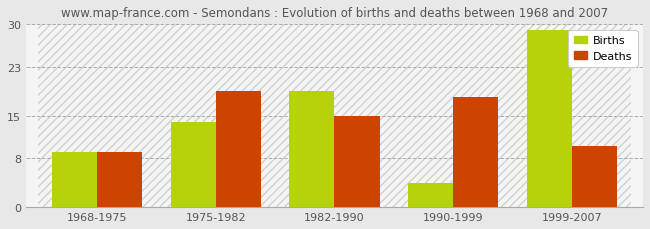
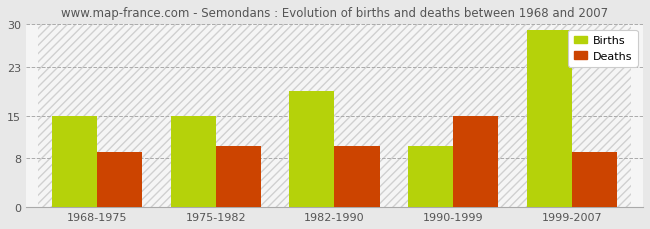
Births/1968-1975: 9 -> 15
Births/1975-1982: 14 -> 15
Deaths/1975-1982: 19 -> 10
Deaths/1982-1990: 15 -> 10
Births/1990-1999: 4 -> 10
Deaths/1990-1999: 18 -> 15
Deaths/1999-2007: 10 -> 9
